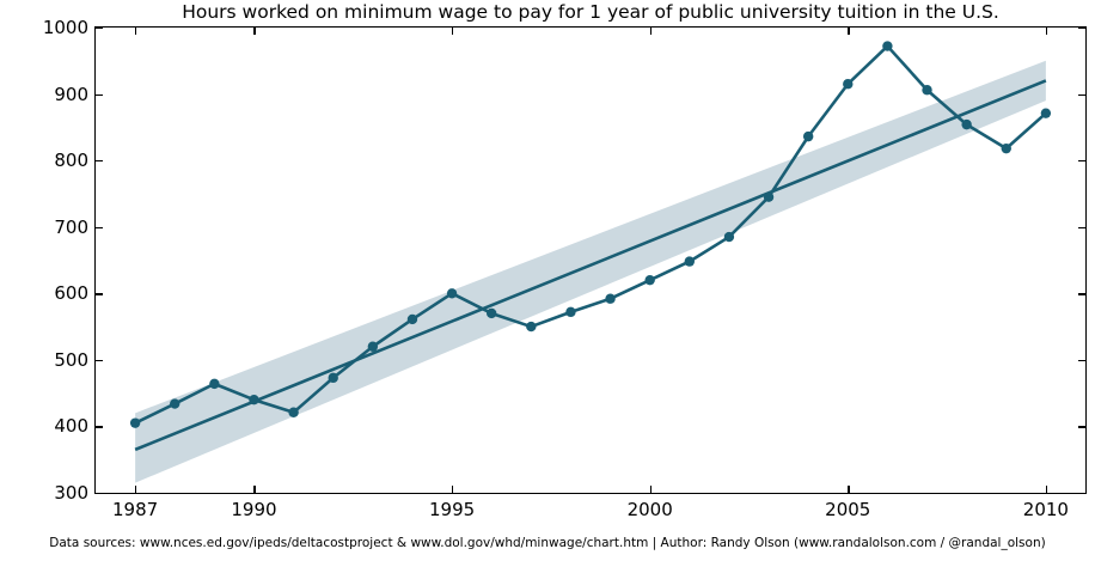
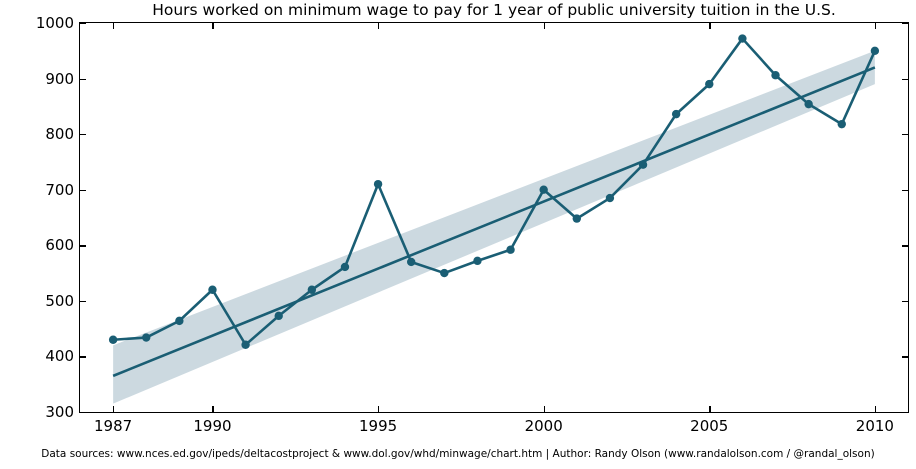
1987: 400 -> 430
1990: 440 -> 520
1995: 600 -> 710
2000: 620 -> 700
2005: 920 -> 890
2010: 870 -> 950
